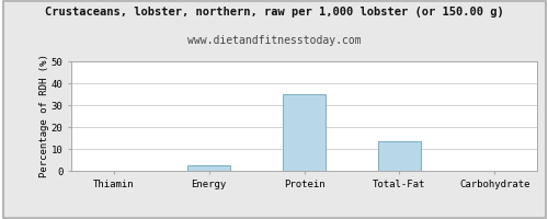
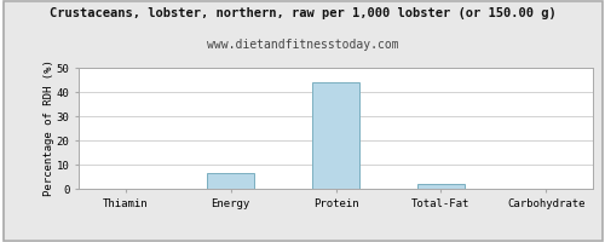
Energy: 2.5 -> 6.5
Protein: 35.0 -> 44.0
Total-Fat: 13.5 -> 2.2
